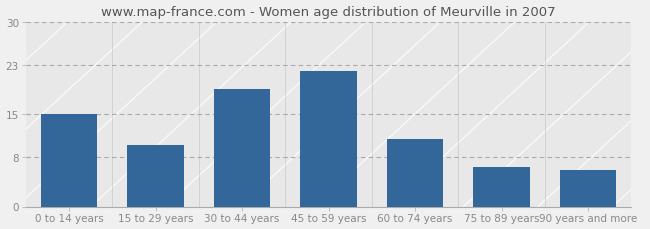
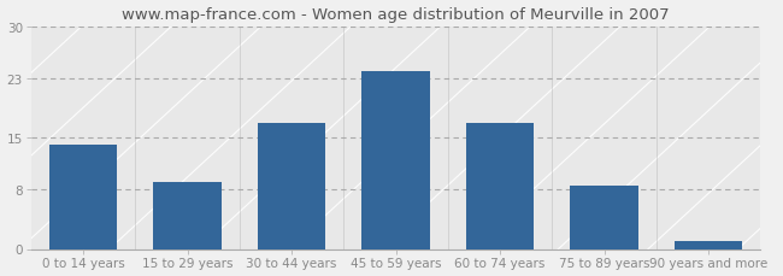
0 to 14 years: 15.0 -> 14.0
15 to 29 years: 10.0 -> 9.0
30 to 44 years: 19.0 -> 17.0
45 to 59 years: 22.0 -> 24.0
60 to 74 years: 11.0 -> 17.0
75 to 89 years: 6.4 -> 8.5
90 years and more: 6.0 -> 1.0
